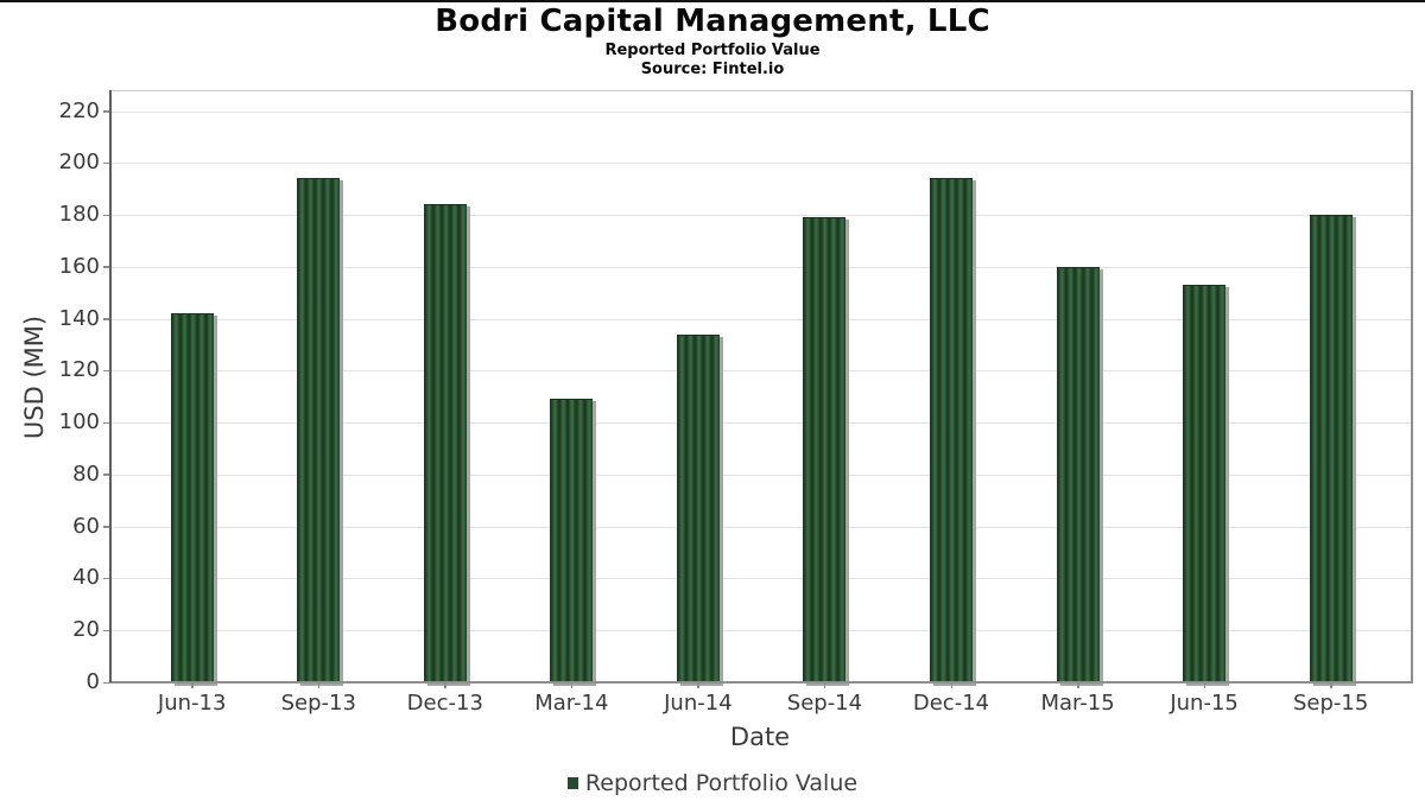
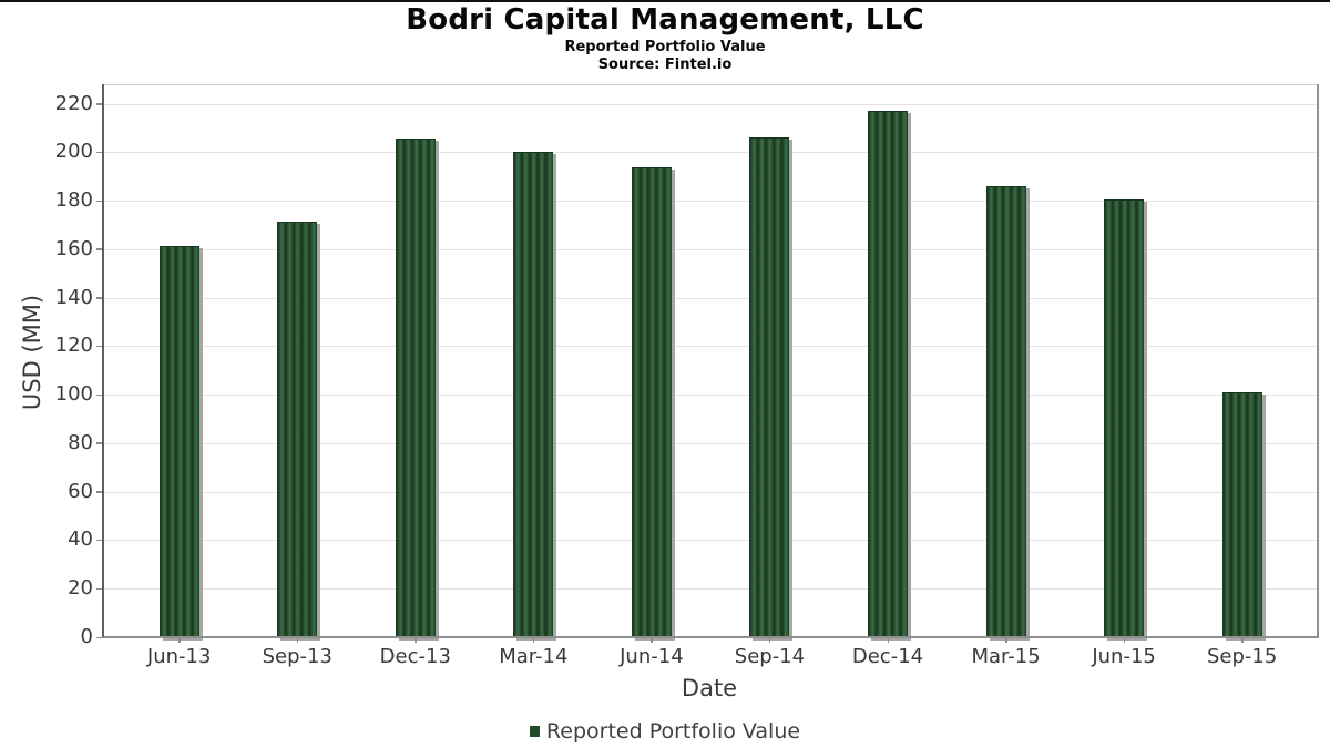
Jun-13: 142 -> 162
Sep-13: 194 -> 171
Dec-13: 184 -> 206
Mar-14: 109 -> 200
Jun-14: 134 -> 194
Sep-14: 179 -> 206
Dec-14: 194 -> 217
Mar-15: 160 -> 186
Jun-15: 153 -> 180
Sep-15: 180 -> 101
